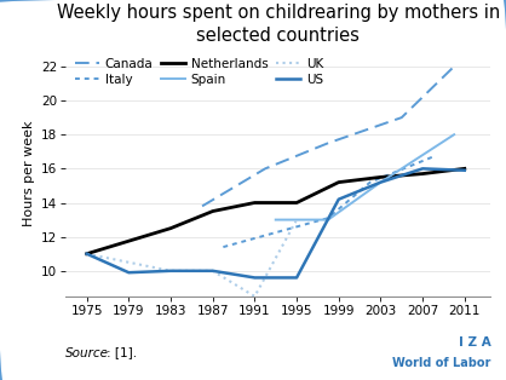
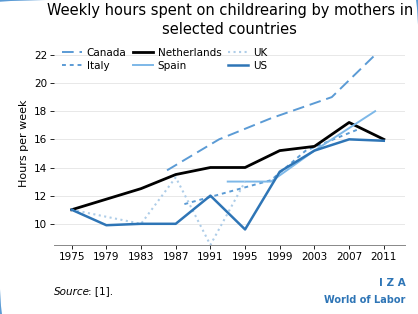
UK/1987: 10.0 -> 13.3
US/1991: 9.6 -> 12.0
US/1999: 14.2 -> 13.7
Netherlands/2007: 15.7 -> 17.2
